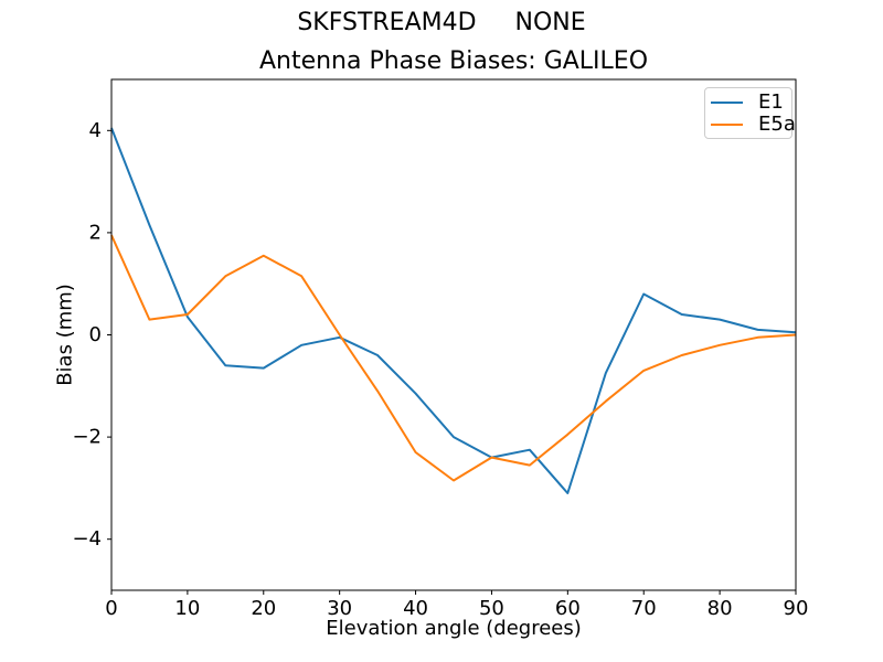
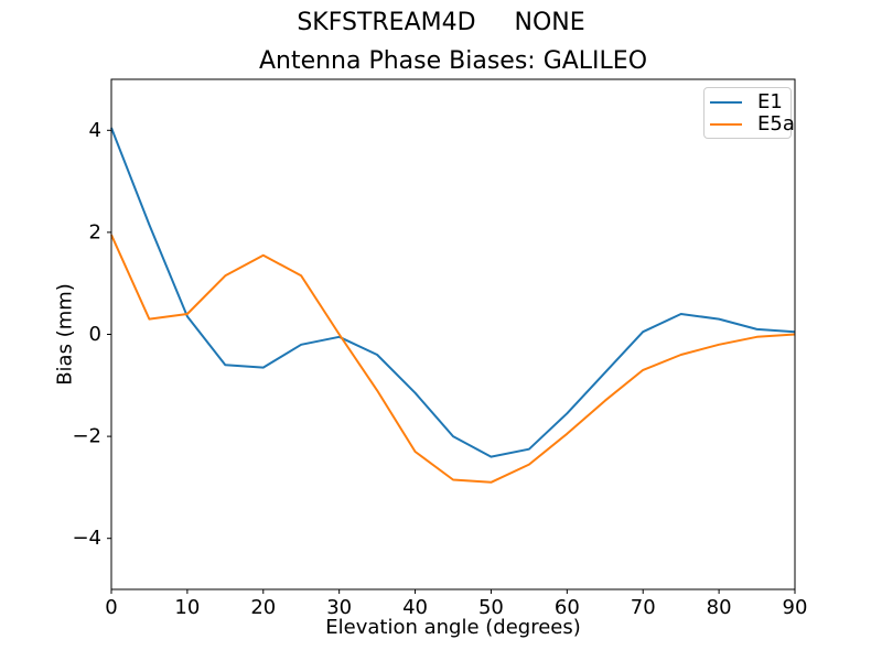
E5a/50: -2.4 -> -2.9
E1/60: -3.1 -> -1.6
E1/70: 0.8 -> 0.1
